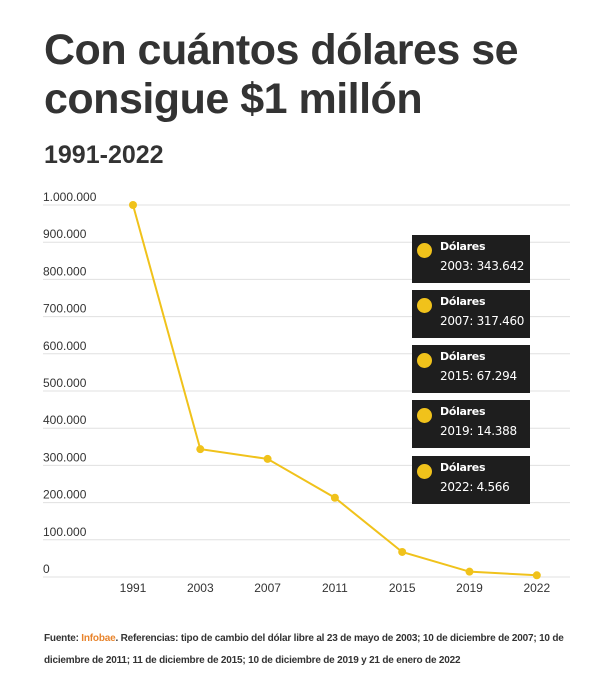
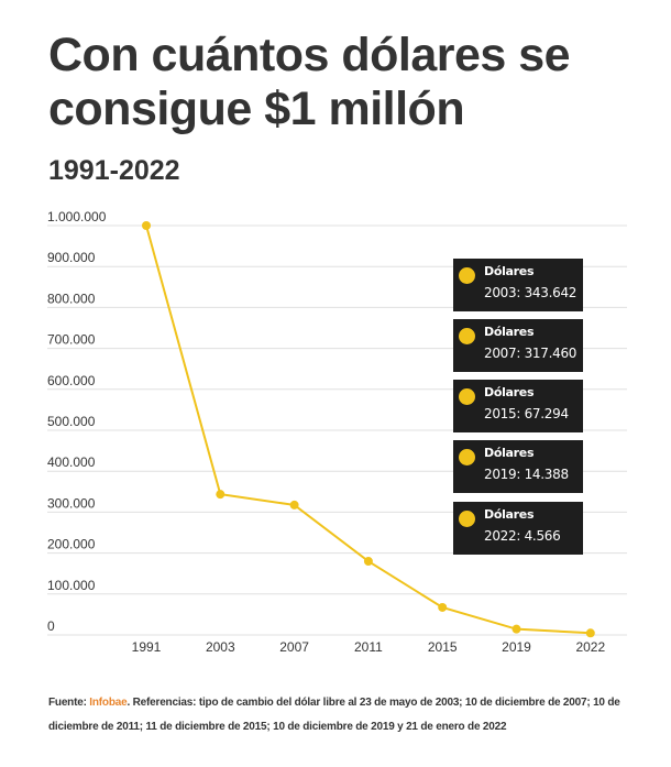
2011: 210000 -> 180000
